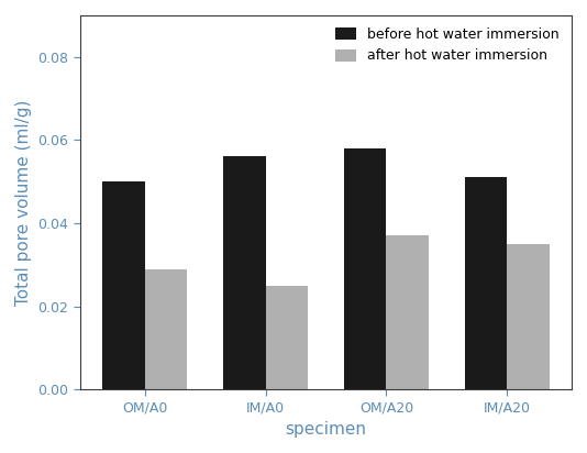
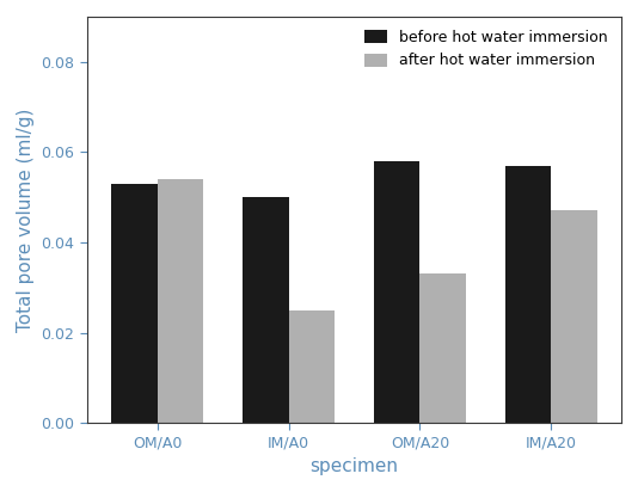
before hot water immersion/OM/A0: 0.050 -> 0.053
after hot water immersion/OM/A0: 0.029 -> 0.054
before hot water immersion/IM/A0: 0.056 -> 0.050
after hot water immersion/OM/A20: 0.037 -> 0.033
before hot water immersion/IM/A20: 0.051 -> 0.057
after hot water immersion/IM/A20: 0.035 -> 0.047
